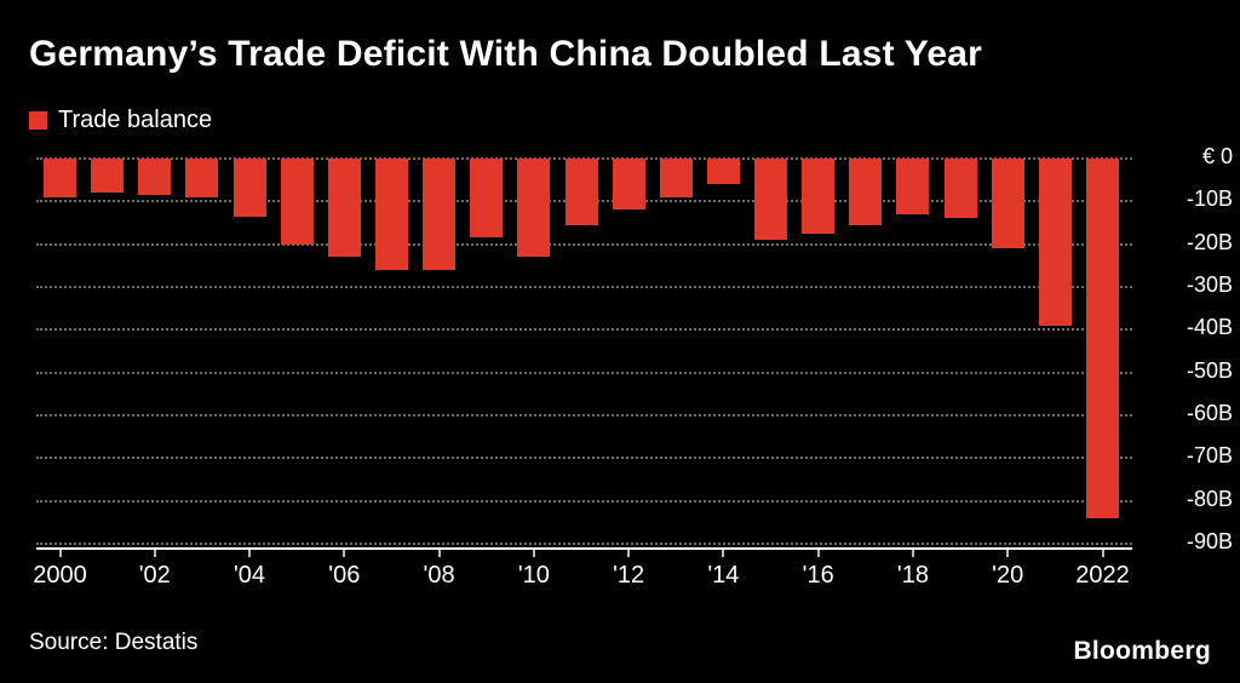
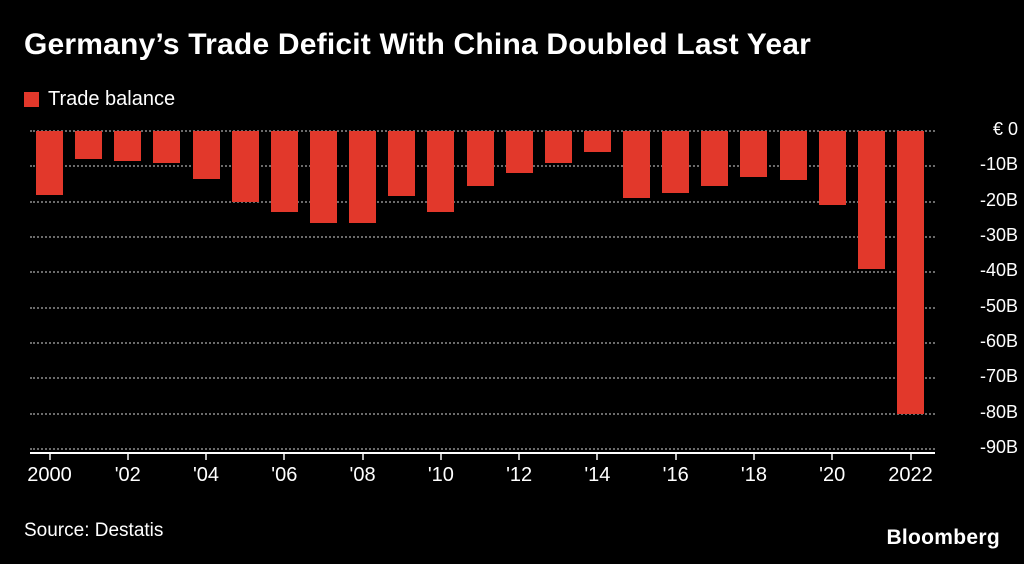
2000: -9B -> -18B
2022: -84B -> -80B
